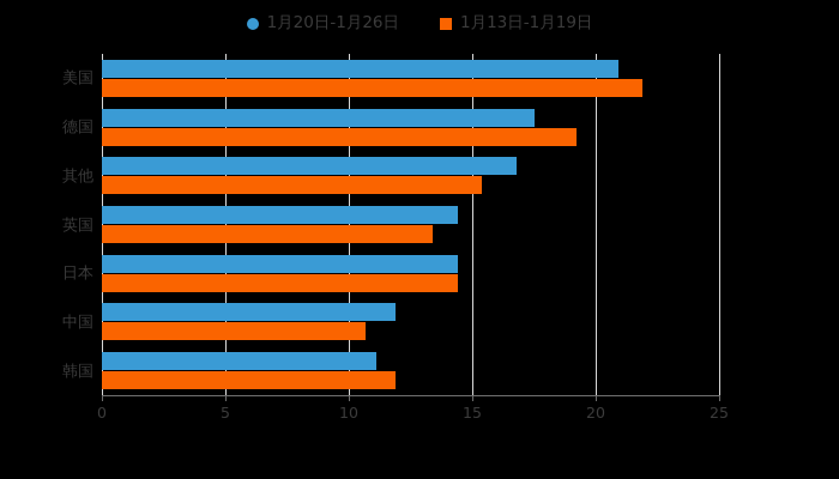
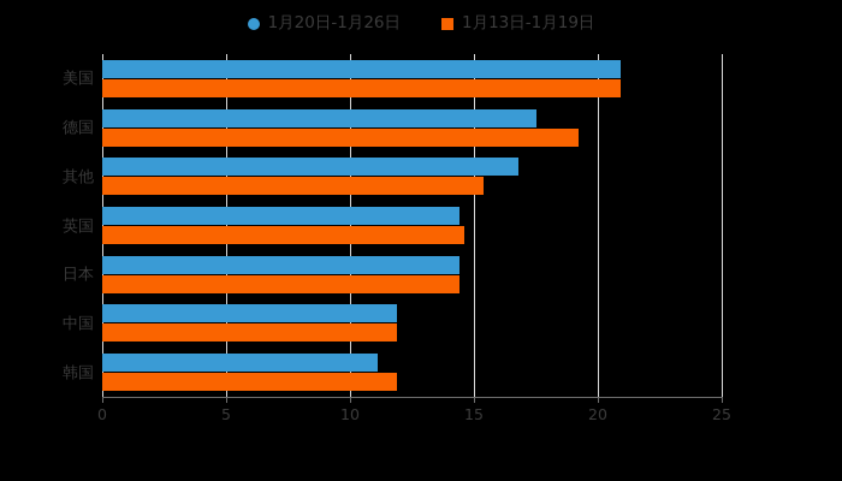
1月13日-1月19日/美国: 21.9 -> 20.9
1月13日-1月19日/英国: 13.4 -> 14.6
1月13日-1月19日/中国: 10.7 -> 11.9
